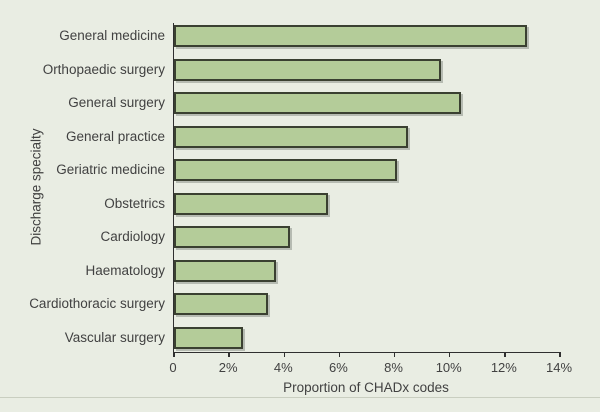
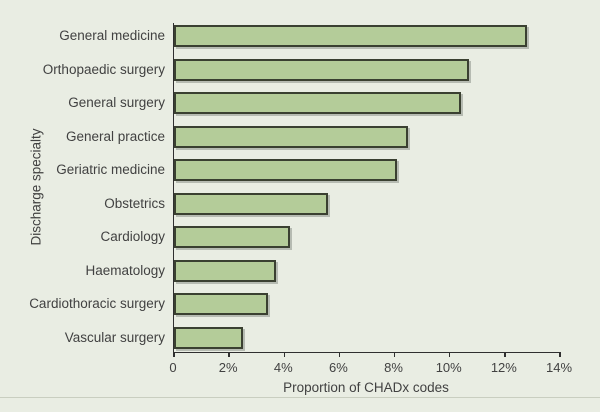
Orthopaedic surgery: 9.7% -> 10.7%
